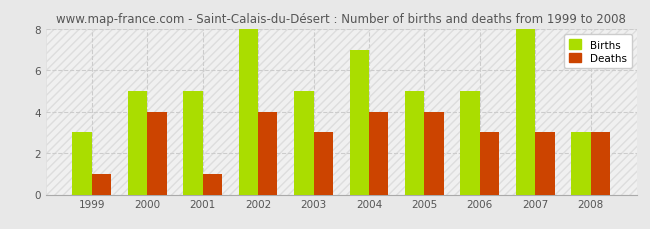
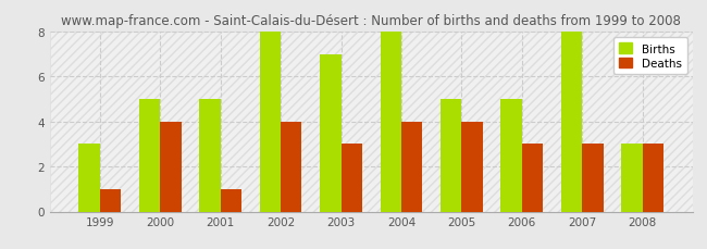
Births/2003: 5 -> 7
Births/2004: 7 -> 8
